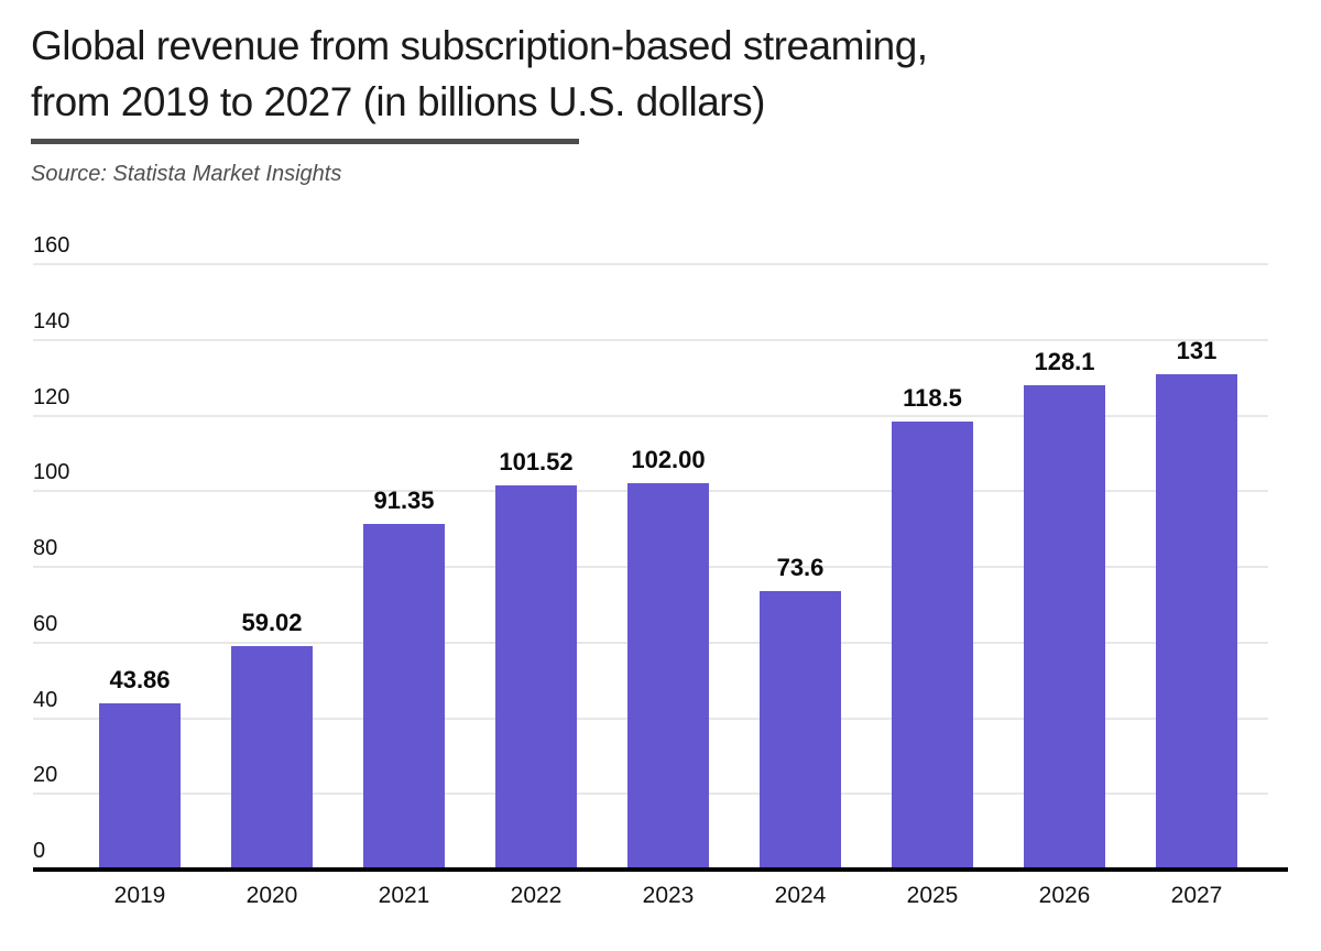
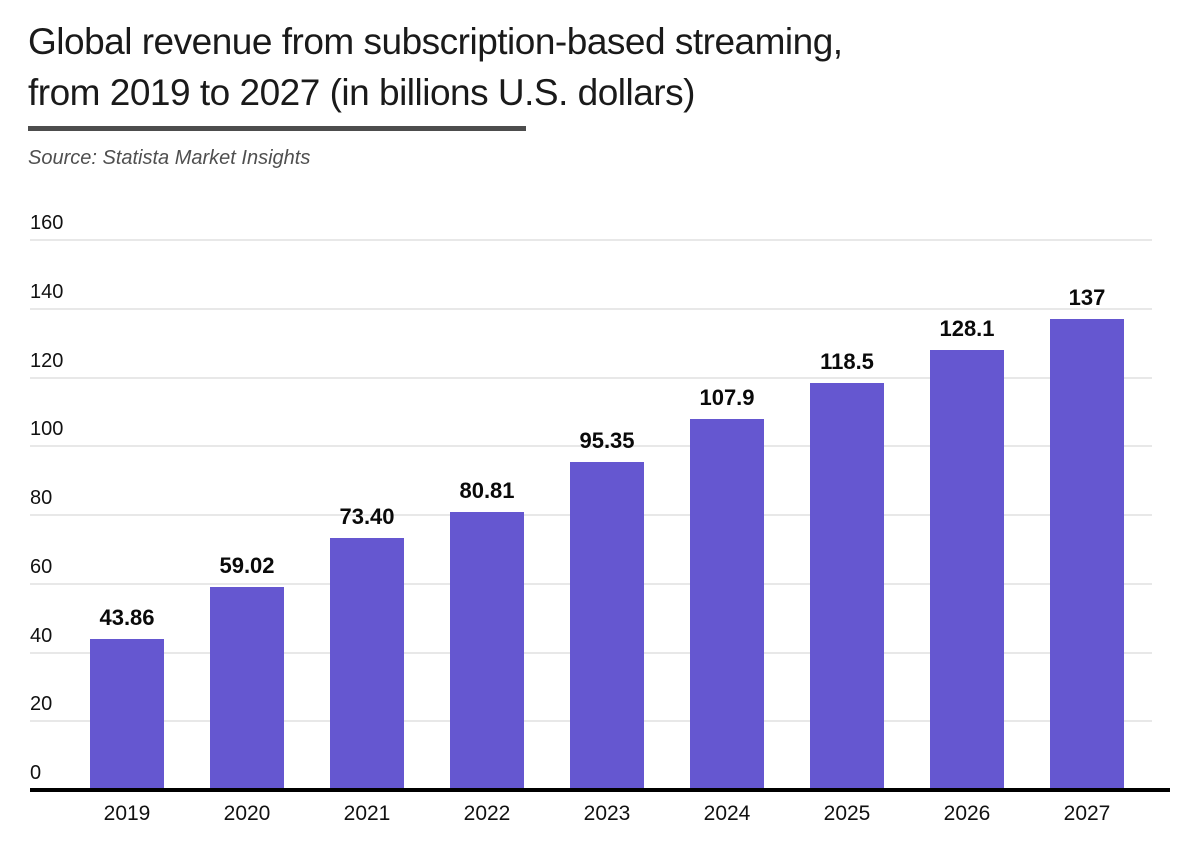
2021: 91.35 -> 73.40
2022: 101.52 -> 80.81
2023: 102.00 -> 95.35
2024: 73.6 -> 107.9
2027: 131 -> 137
